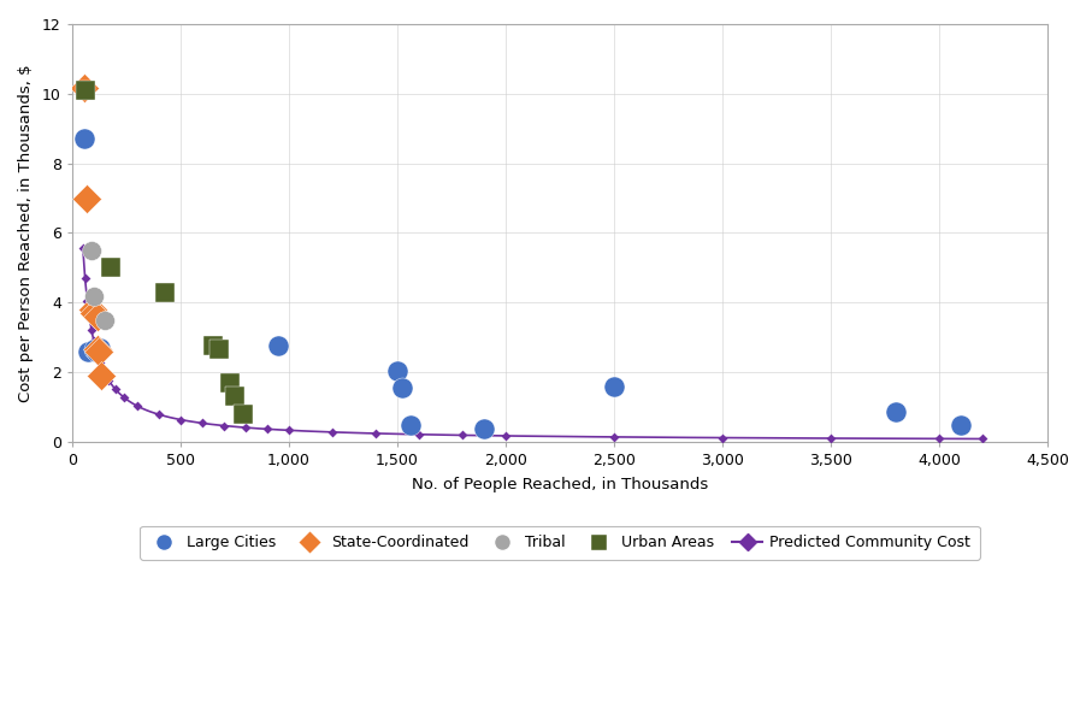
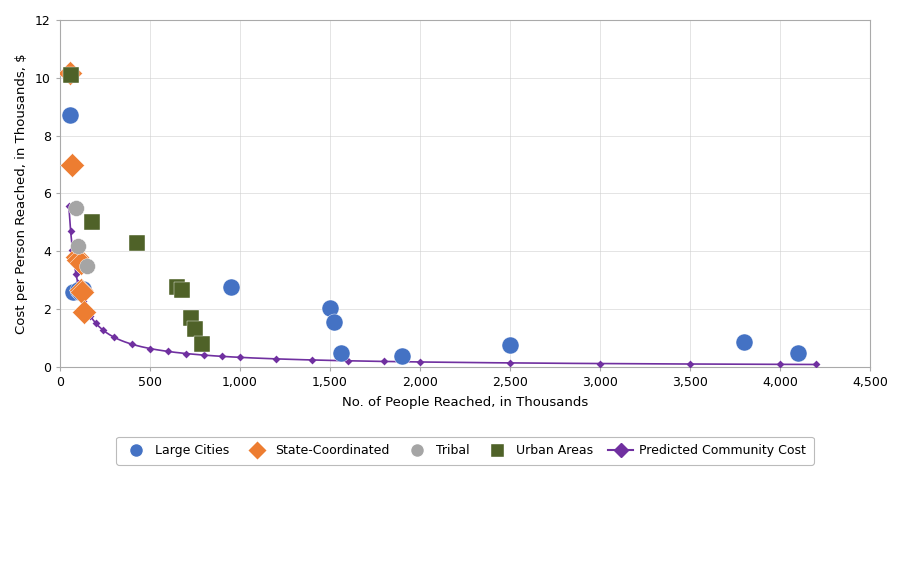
Large Cities/2,500: 1.60 -> 0.75
